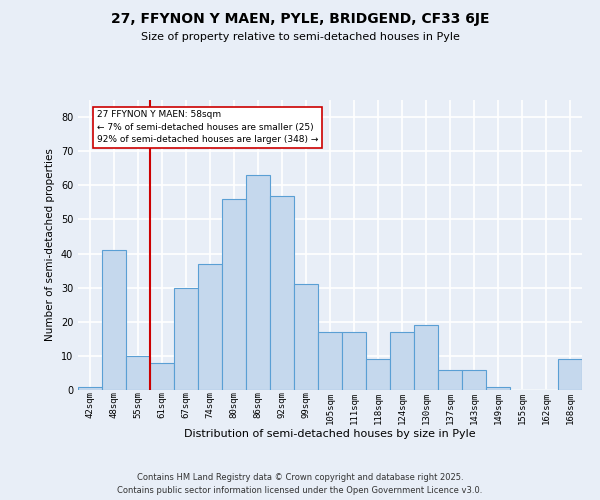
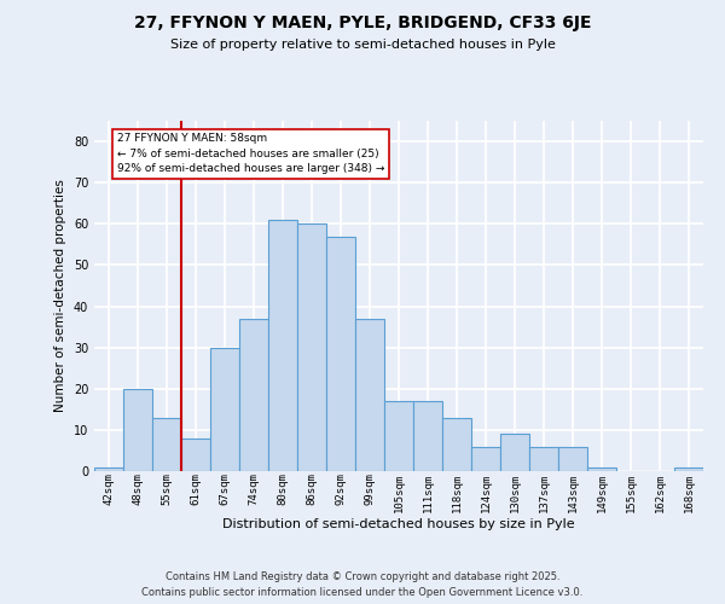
48sqm: 41 -> 20
55sqm: 10 -> 13
80sqm: 56 -> 61
86sqm: 63 -> 60
99sqm: 31 -> 37
118sqm: 9 -> 13
124sqm: 17 -> 6
130sqm: 19 -> 9
168sqm: 9 -> 1
